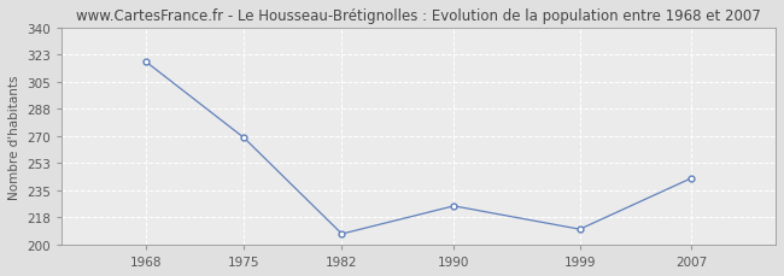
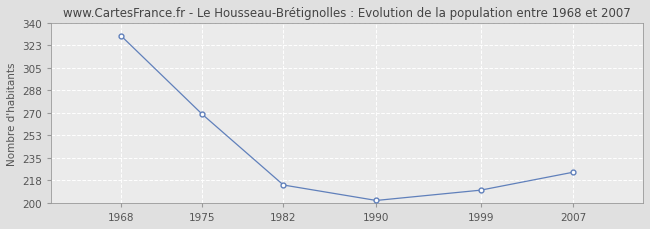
1968: 318 -> 330
1982: 207 -> 214
1990: 225 -> 202
2007: 243 -> 224
